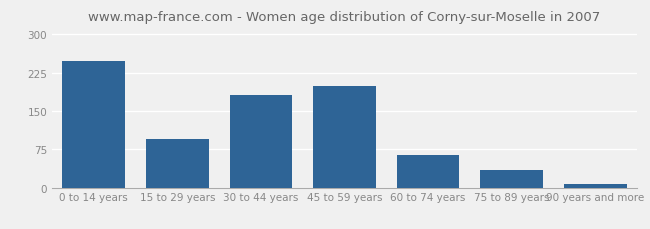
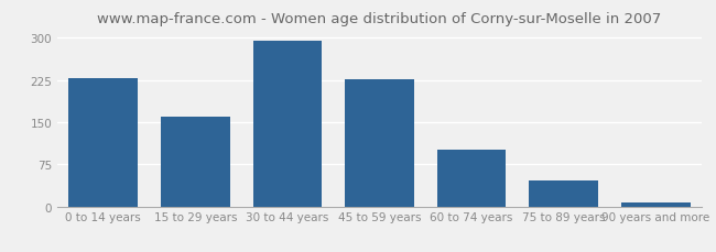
0 to 14 years: 248 -> 228
15 to 29 years: 96 -> 160
30 to 44 years: 182 -> 295
45 to 59 years: 198 -> 226
60 to 74 years: 64 -> 100
75 to 89 years: 34 -> 47
